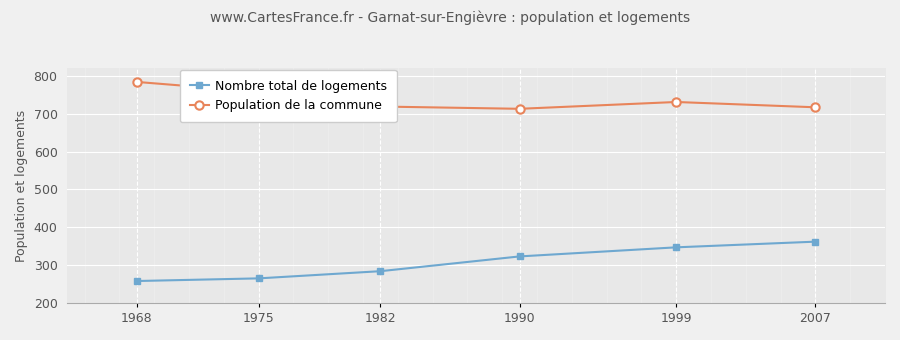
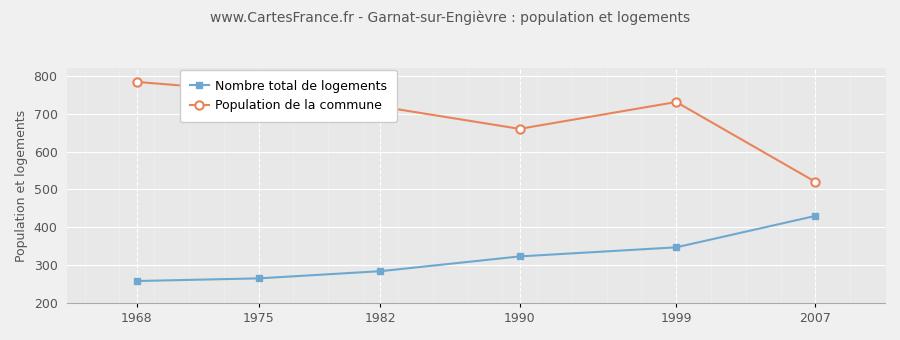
Population de la commune/1990: 713 -> 660
Nombre total de logements/2007: 362 -> 430
Population de la commune/2007: 717 -> 520
